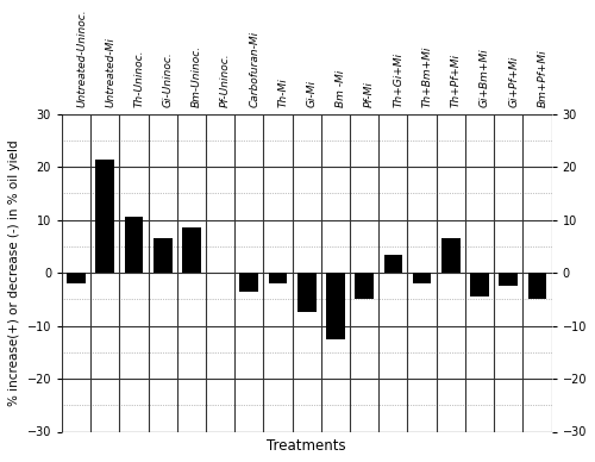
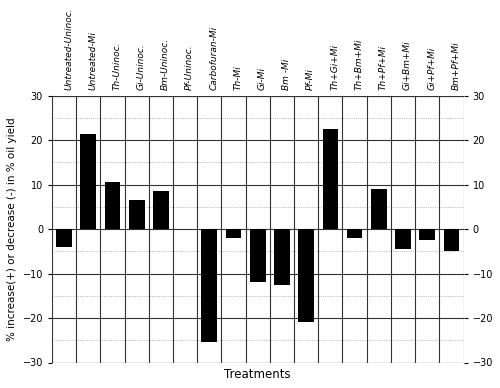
Untreated-Uninoc.: -2.0 -> -4.0
Carbofuran-Mi: -3.5 -> -25.5
Gi-Mi: -7.5 -> -12.0
Pf-Mi: -5.0 -> -21.0
Th+Gi+Mi: 3.5 -> 22.5
Th+Pf+Mi: 6.5 -> 9.0
